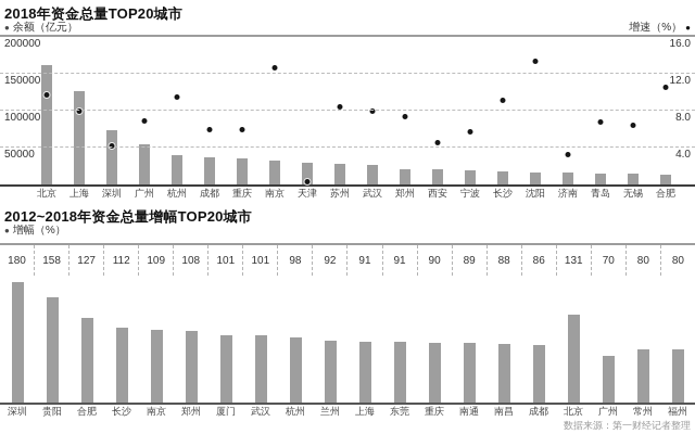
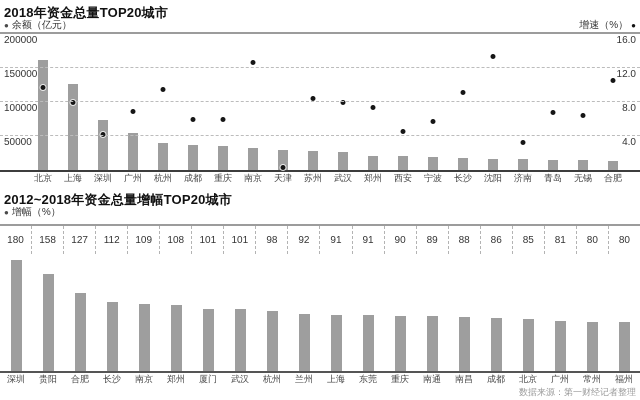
2012~2018年资金总量增幅TOP20城市/北京: 131 -> 85
2012~2018年资金总量增幅TOP20城市/广州: 70 -> 81
